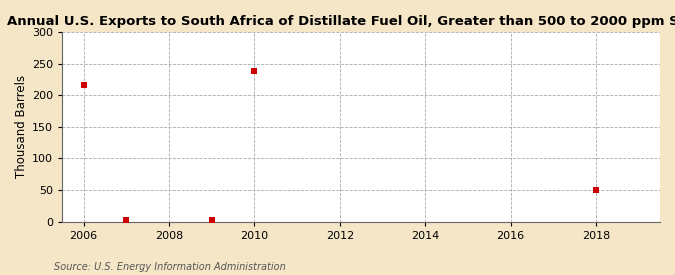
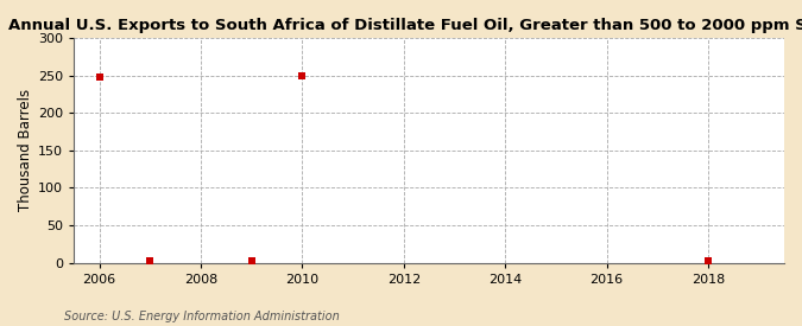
2006: 216 -> 248
2010: 238 -> 249
2018: 50 -> 2
